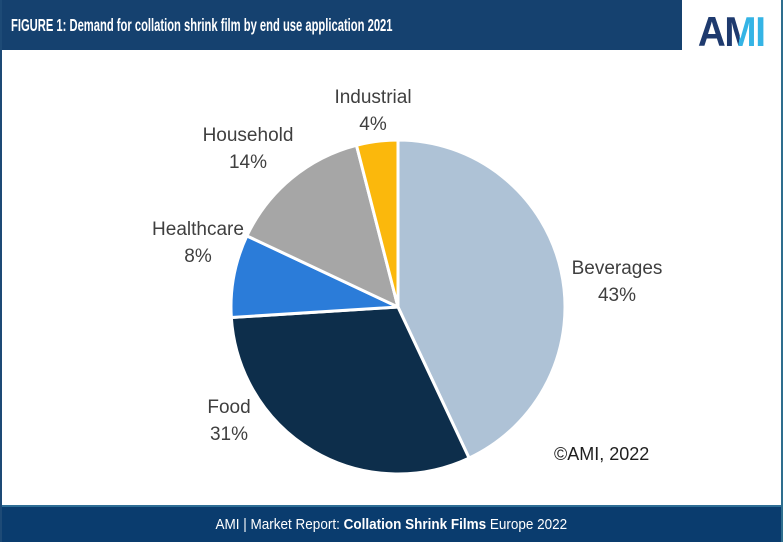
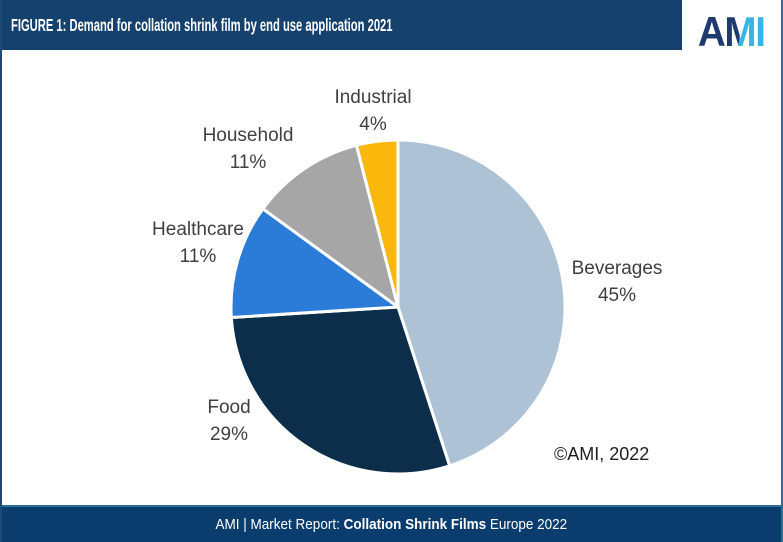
Beverages: 43% -> 45%
Food: 31% -> 29%
Healthcare: 8% -> 11%
Household: 14% -> 11%
